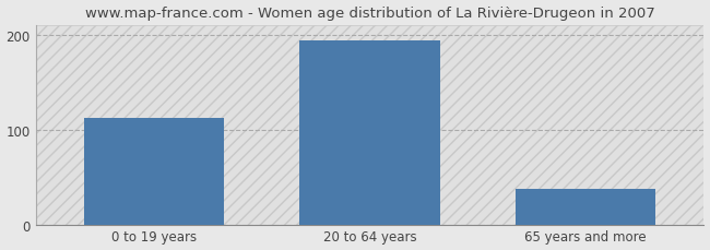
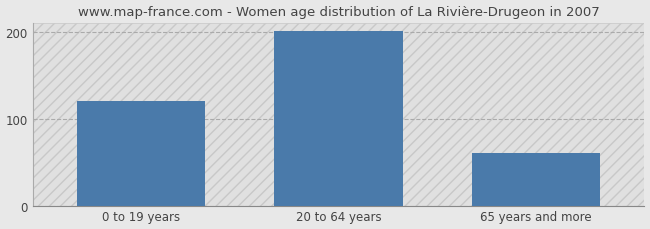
0 to 19 years: 112 -> 120
20 to 64 years: 194 -> 201
65 years and more: 38 -> 60
